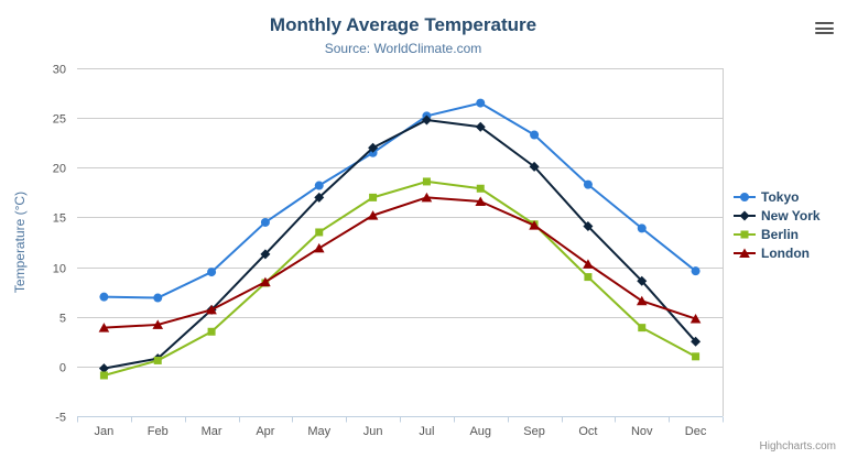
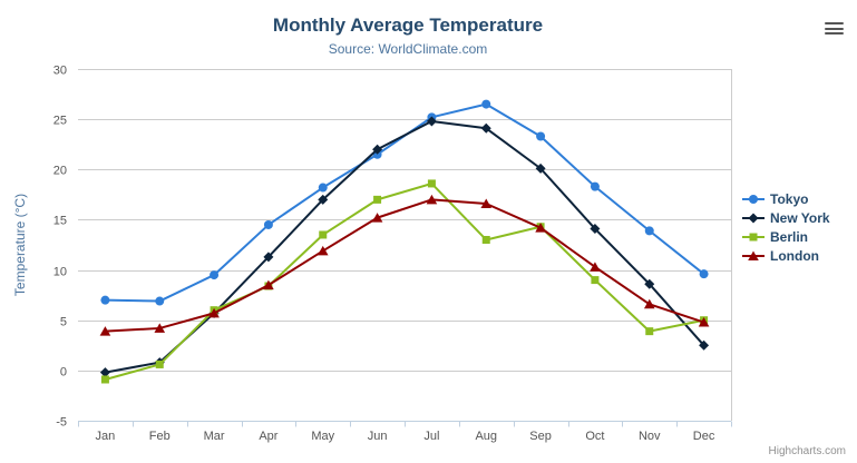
Berlin/Mar: 4 -> 6
Berlin/Aug: 18 -> 13
Berlin/Dec: 1 -> 5
